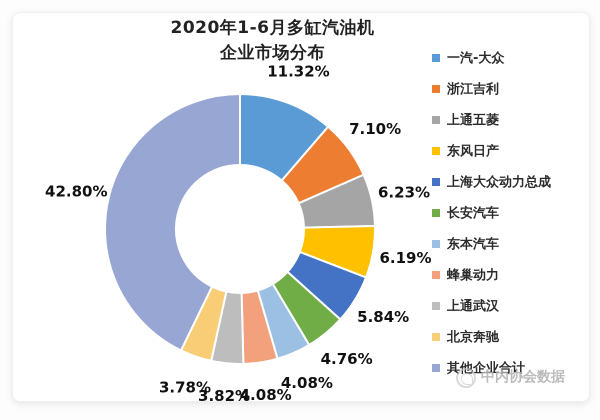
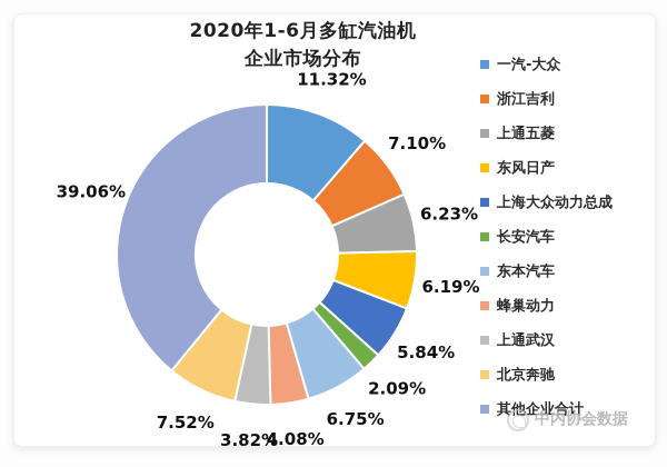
长安汽车: 4.76% -> 2.09%
东本汽车: 4.08% -> 6.75%
北京奔驰: 3.78% -> 7.52%
其他企业合计: 42.80% -> 39.06%
